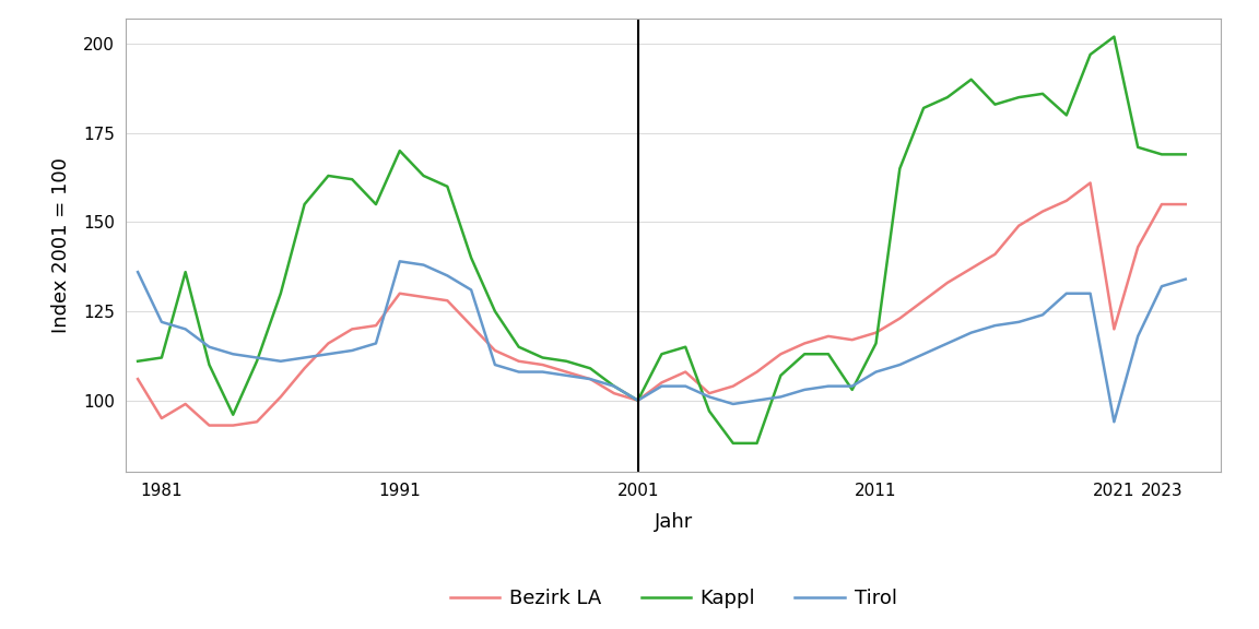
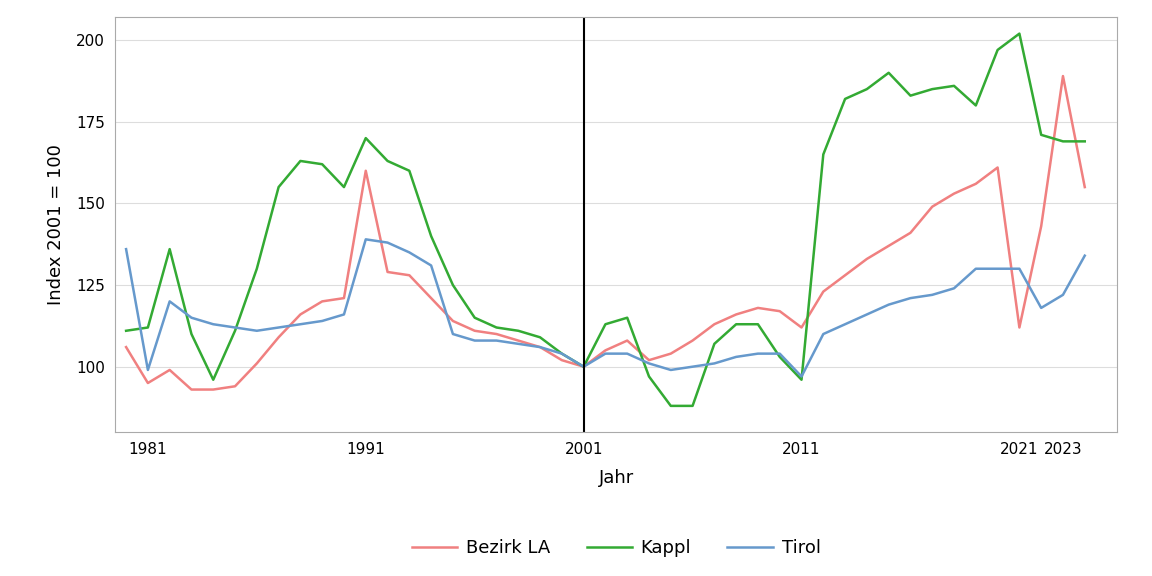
Tirol/1981: 122 -> 99
Bezirk LA/1991: 130 -> 160
Bezirk LA/2011: 119 -> 112
Kappl/2011: 116 -> 96
Tirol/2011: 108 -> 97
Bezirk LA/2021: 120 -> 112
Tirol/2021: 94 -> 130
Bezirk LA/2023: 155 -> 189
Tirol/2023: 132 -> 122
